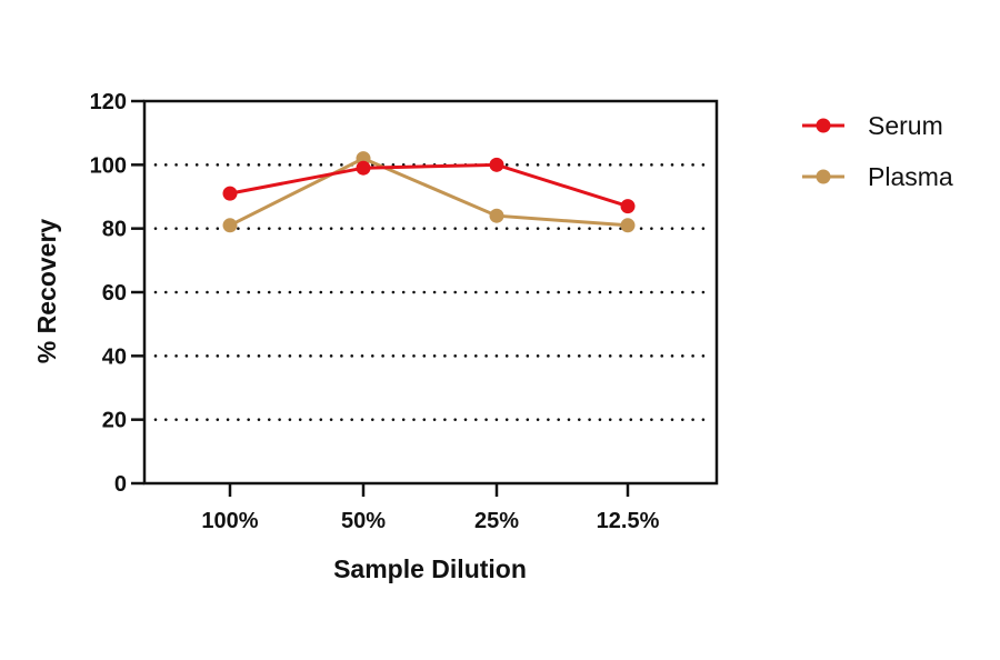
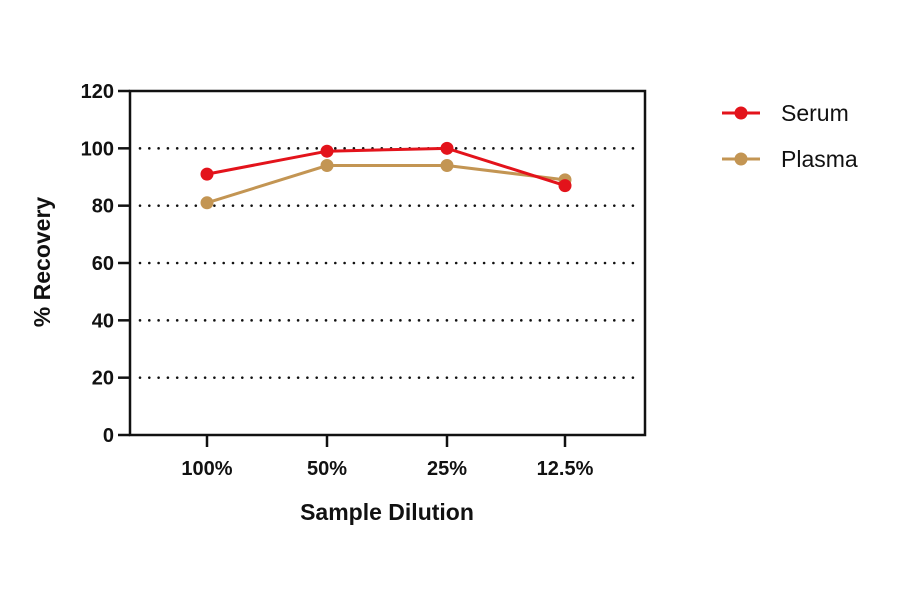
Plasma/50%: 102 -> 94
Plasma/25%: 84 -> 94
Plasma/12.5%: 81 -> 89
